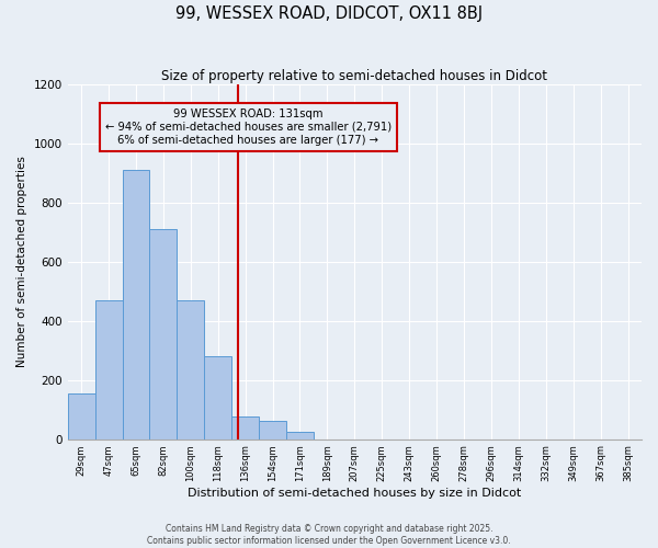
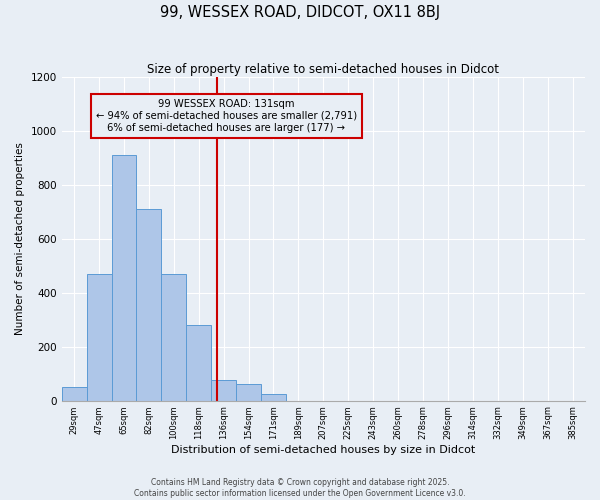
29sqm: 155 -> 50
